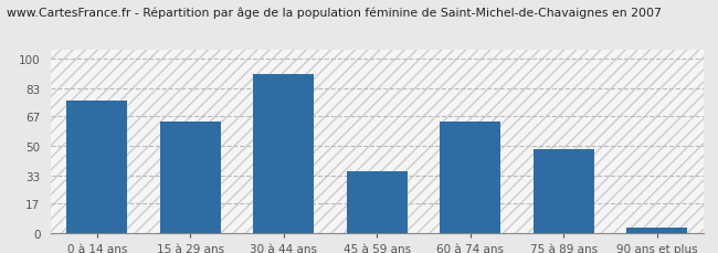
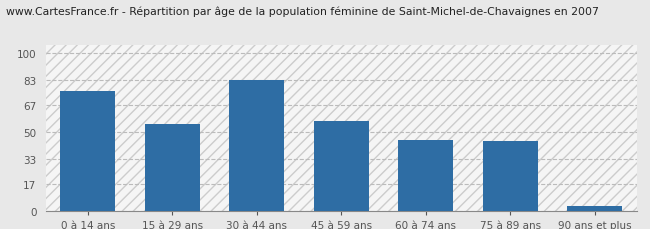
15 à 29 ans: 64 -> 55
30 à 44 ans: 91 -> 83
45 à 59 ans: 35 -> 57
60 à 74 ans: 64 -> 45
75 à 89 ans: 48 -> 44
